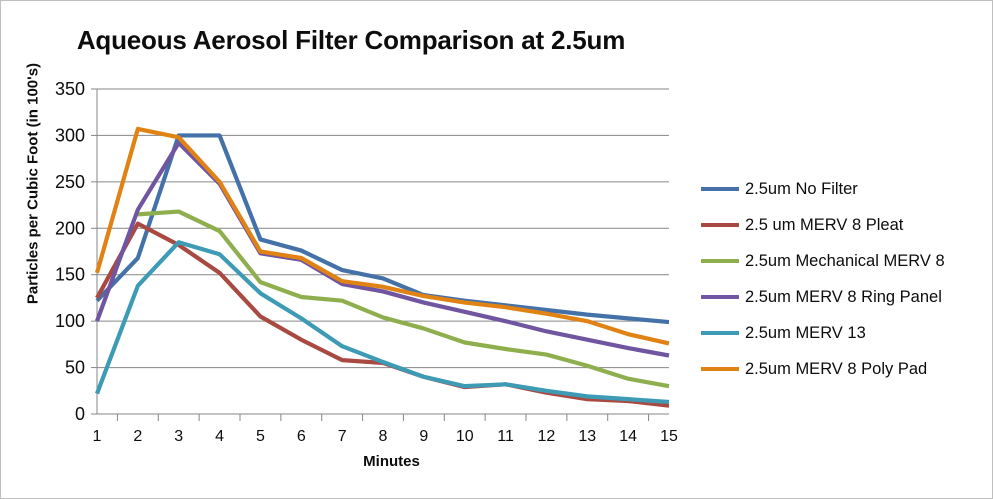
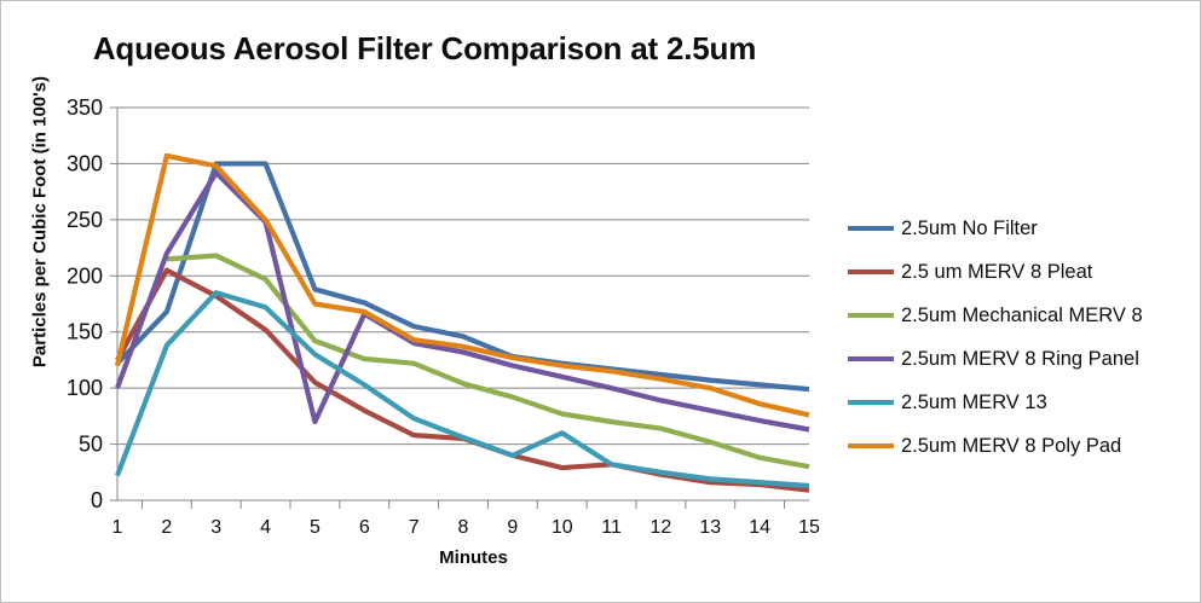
2.5um MERV 8 Poly Pad/1: 150 -> 120
2.5um MERV 8 Ring Panel/5: 170 -> 70
2.5um MERV 13/10: 30 -> 60
